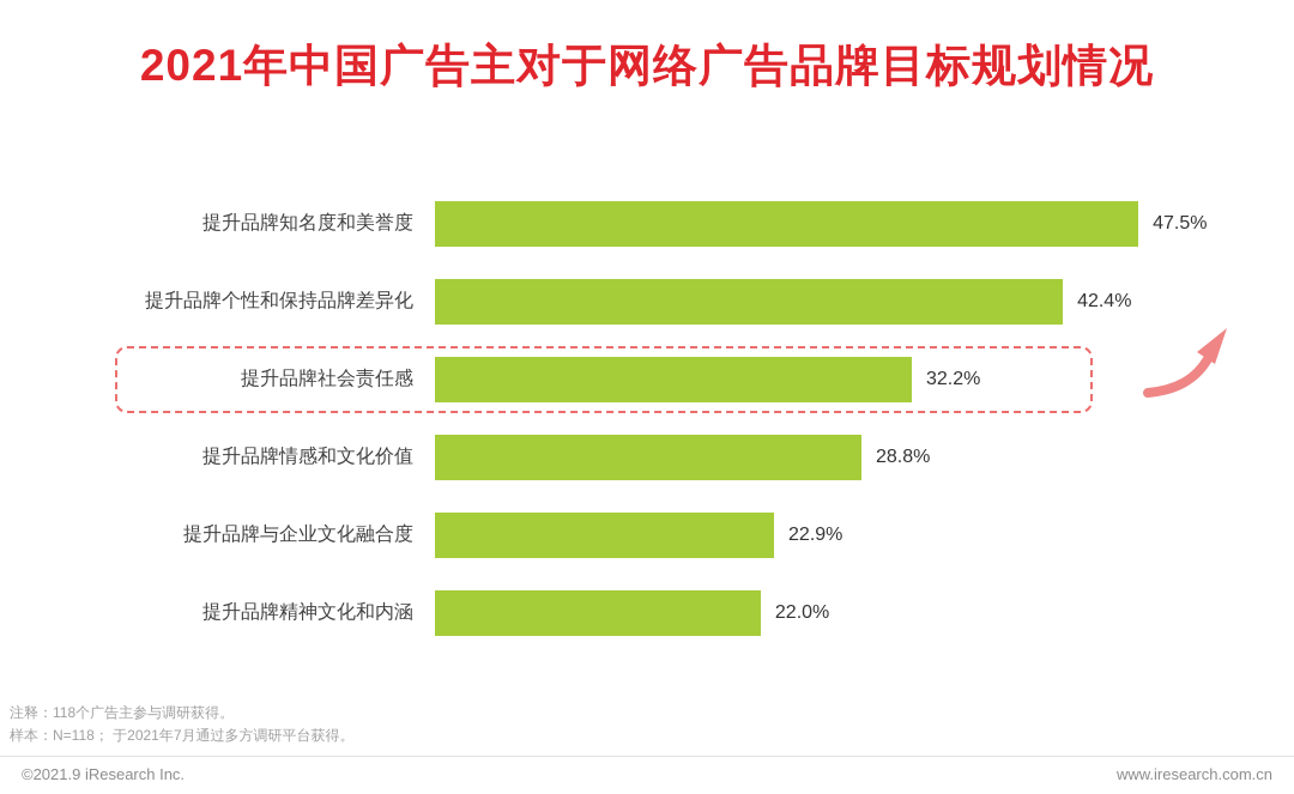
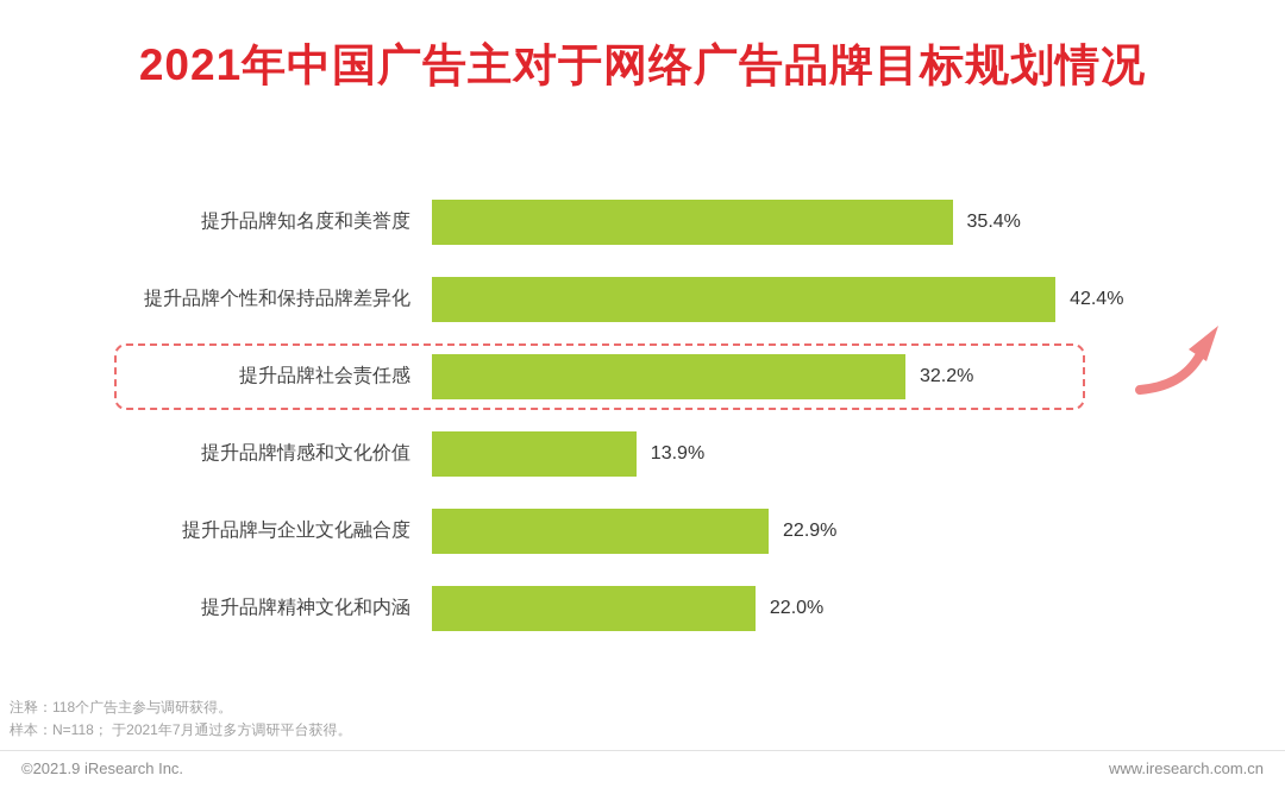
提升品牌知名度和美誉度: 47.5% -> 35.4%
提升品牌情感和文化价值: 28.8% -> 13.9%
